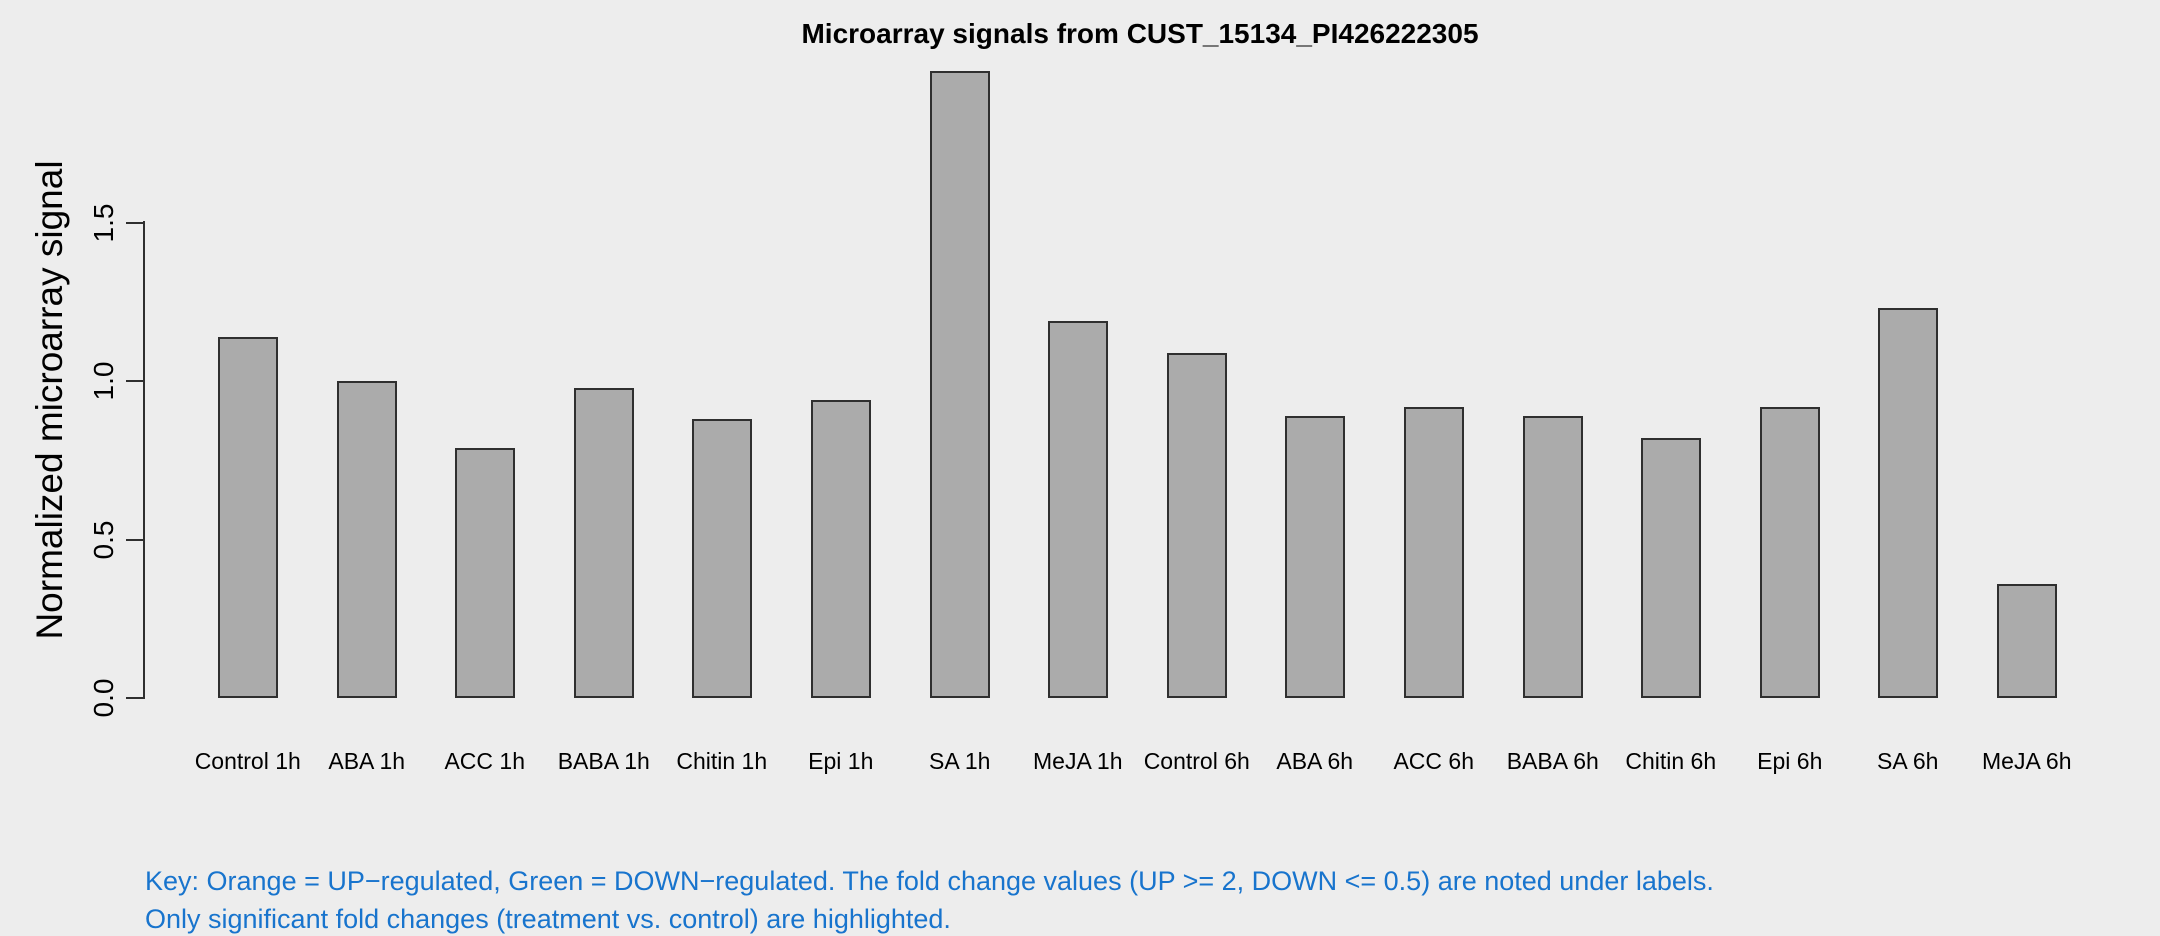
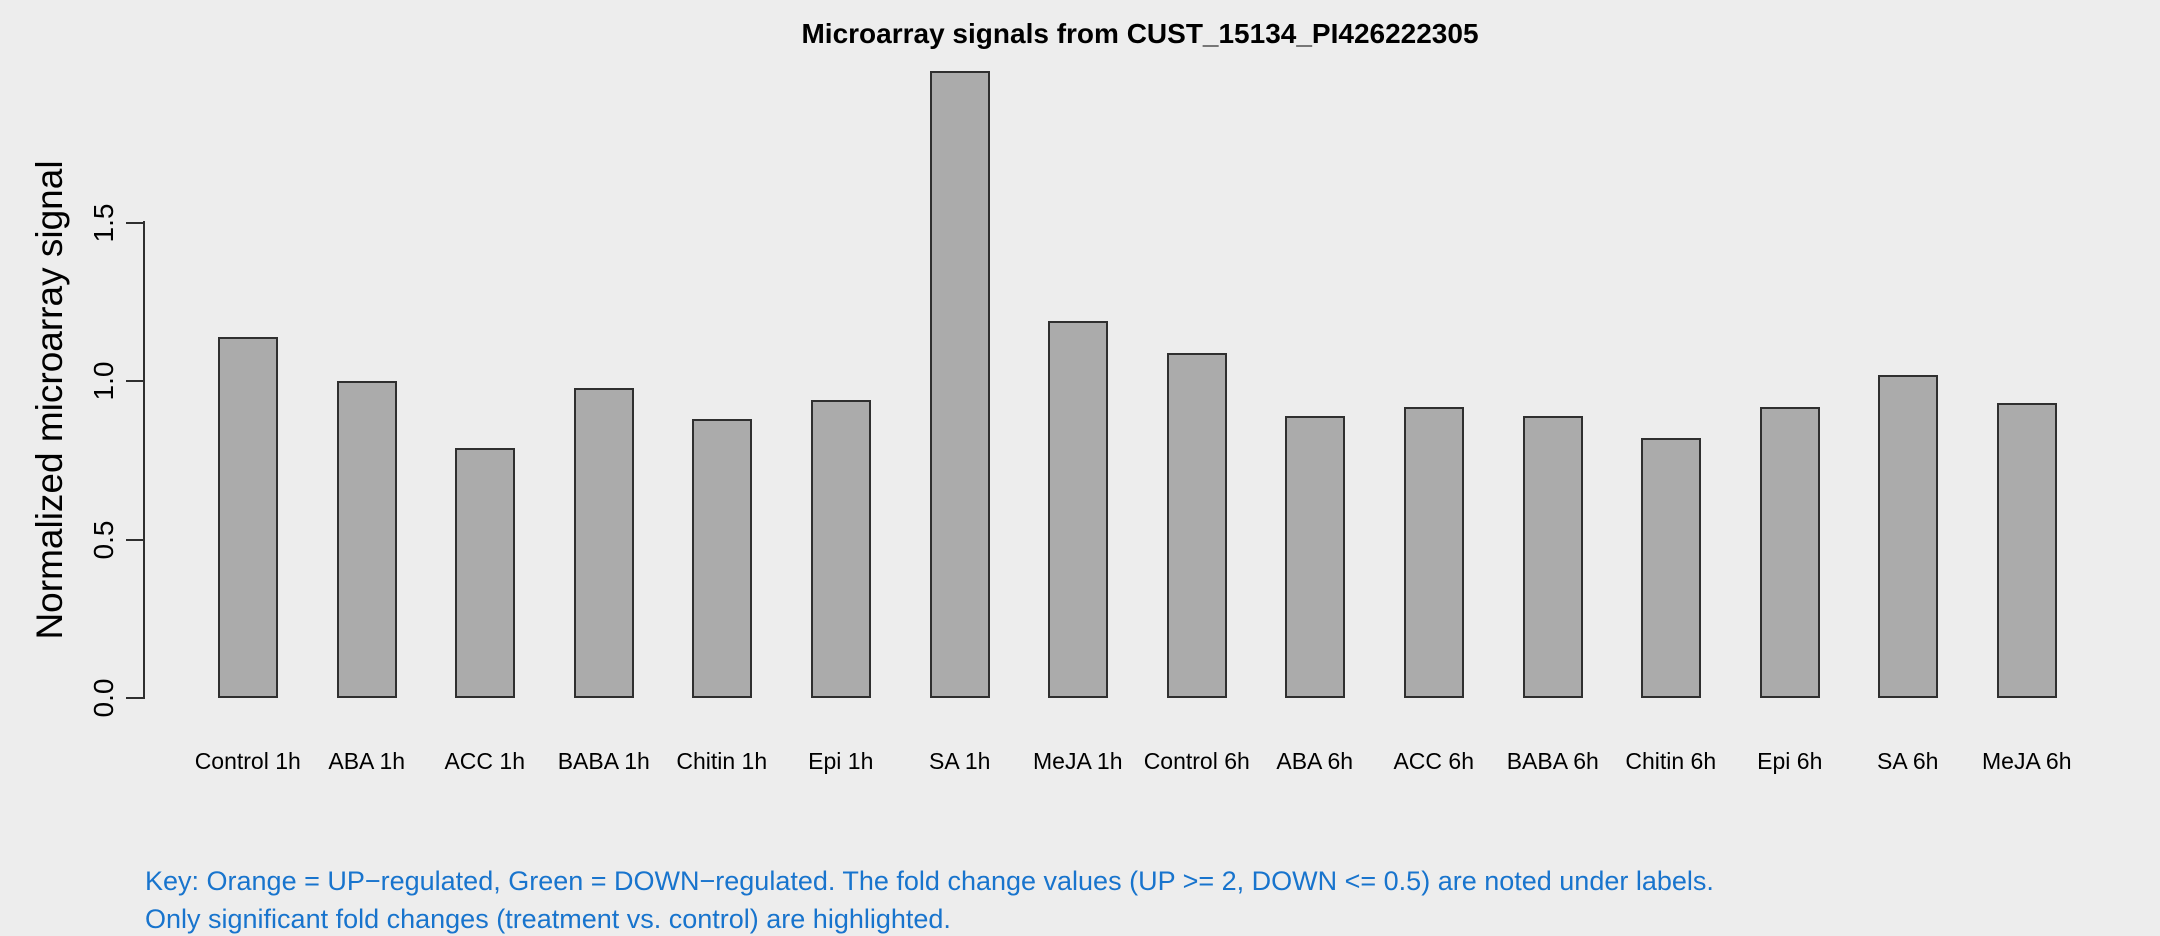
SA 6h: 1.23 -> 1.02
MeJA 6h: 0.36 -> 0.93
